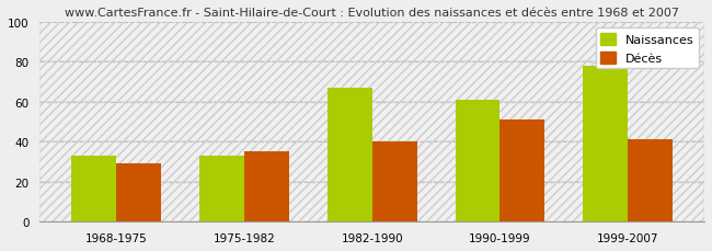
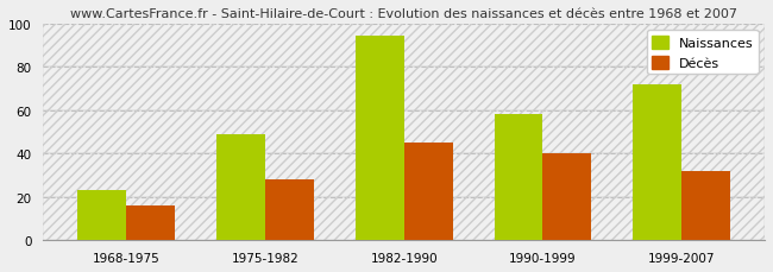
Naissances/1968-1975: 33 -> 23
Décès/1968-1975: 29 -> 16
Naissances/1975-1982: 33 -> 49
Décès/1975-1982: 35 -> 28
Naissances/1982-1990: 67 -> 94
Décès/1982-1990: 40 -> 45
Naissances/1990-1999: 61 -> 58
Décès/1990-1999: 51 -> 40
Naissances/1999-2007: 78 -> 72
Décès/1999-2007: 41 -> 32
